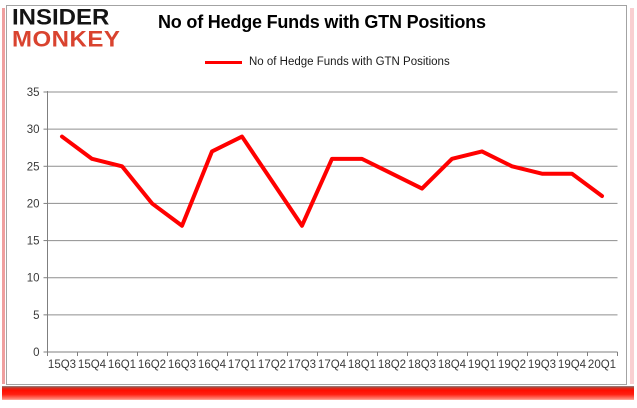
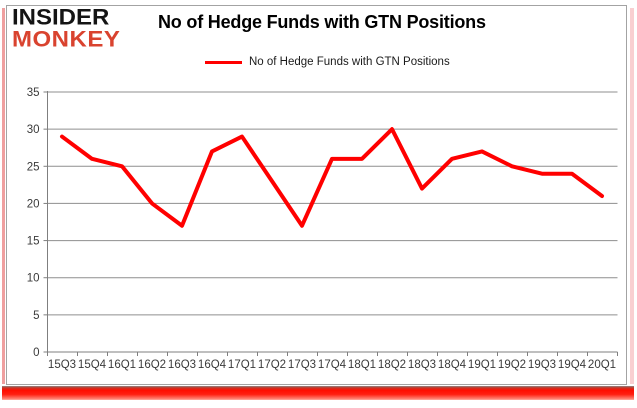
18Q2: 24 -> 30
